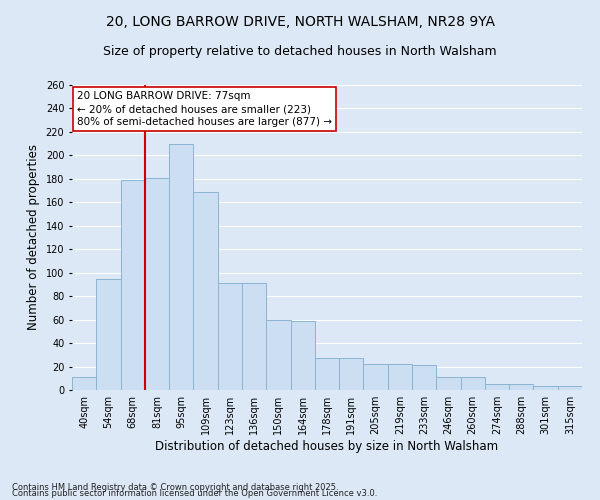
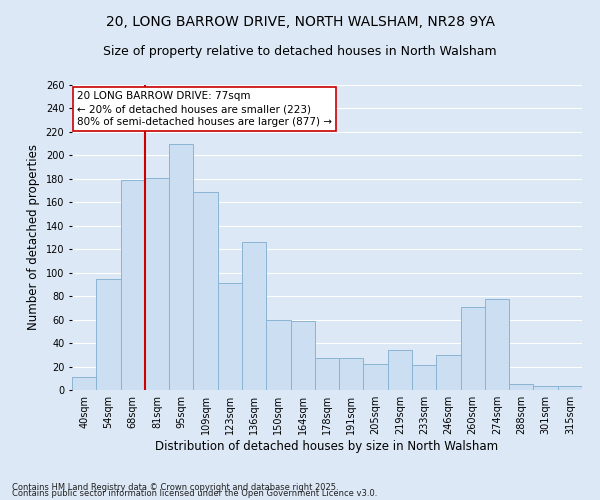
136sqm: 91 -> 126
219sqm: 22 -> 34
246sqm: 11 -> 30
260sqm: 11 -> 71
274sqm: 5 -> 78
